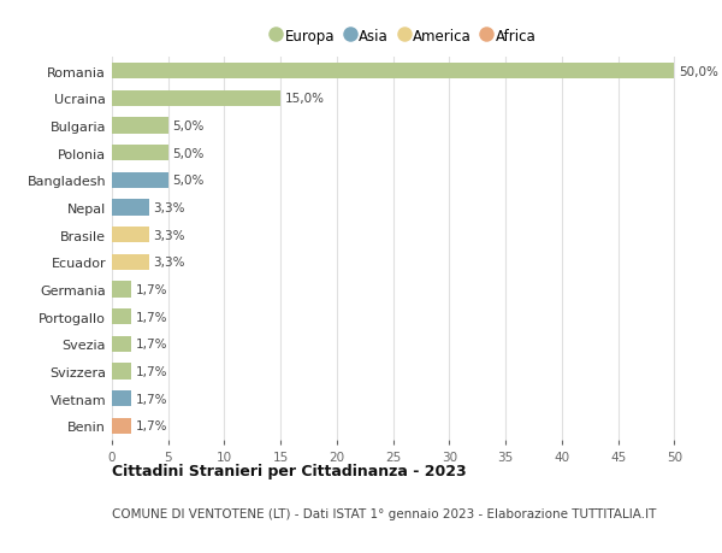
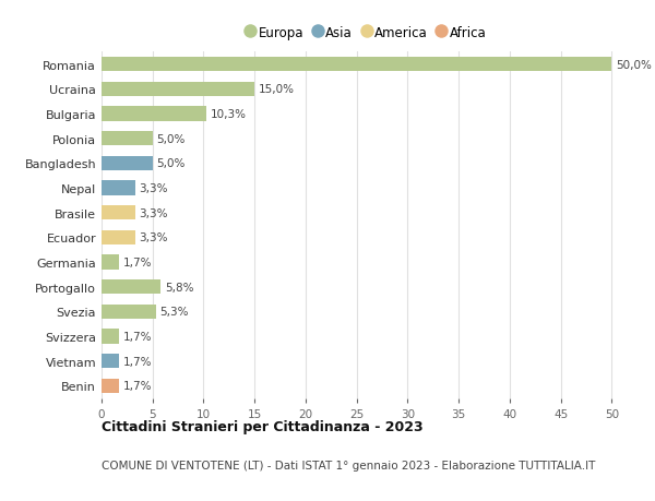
Bulgaria: 5,0% -> 10,3%
Portogallo: 1,7% -> 5,8%
Svezia: 1,7% -> 5,3%
